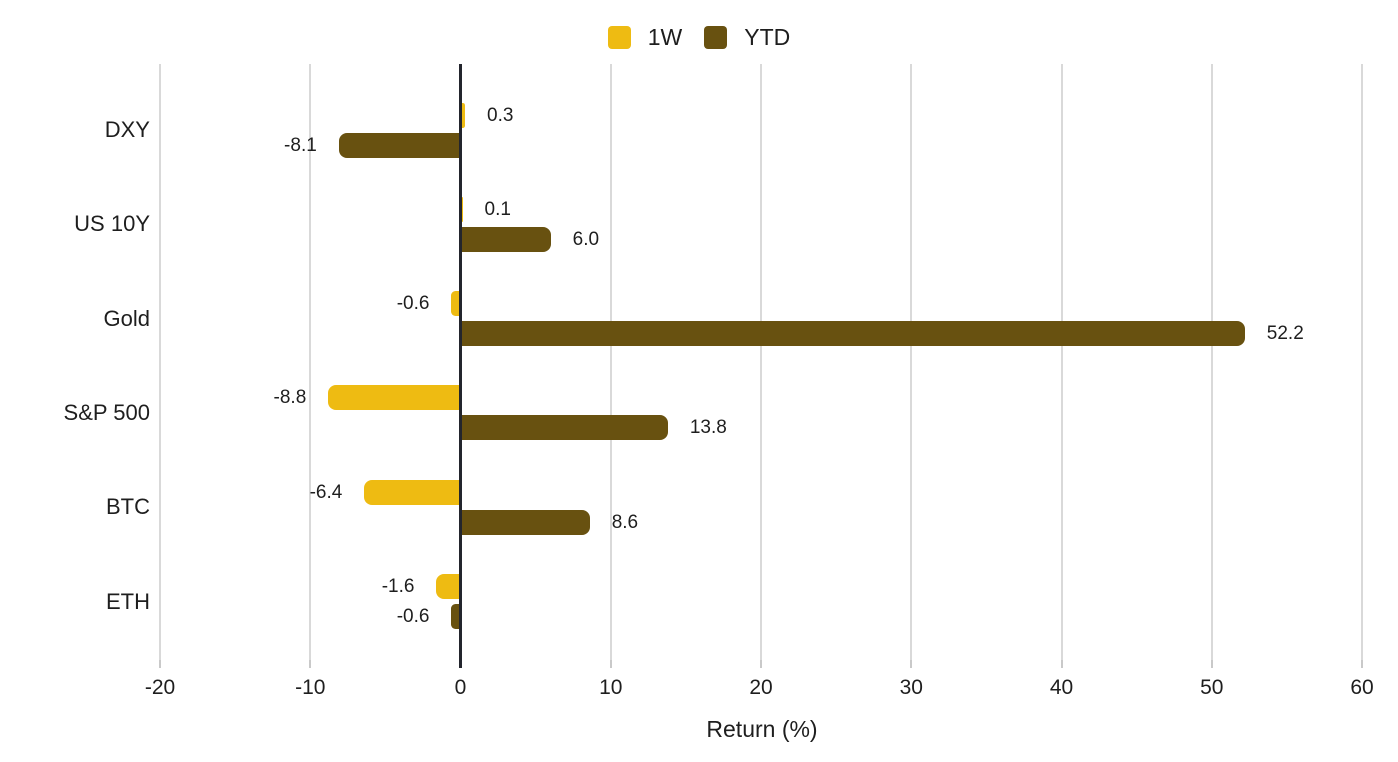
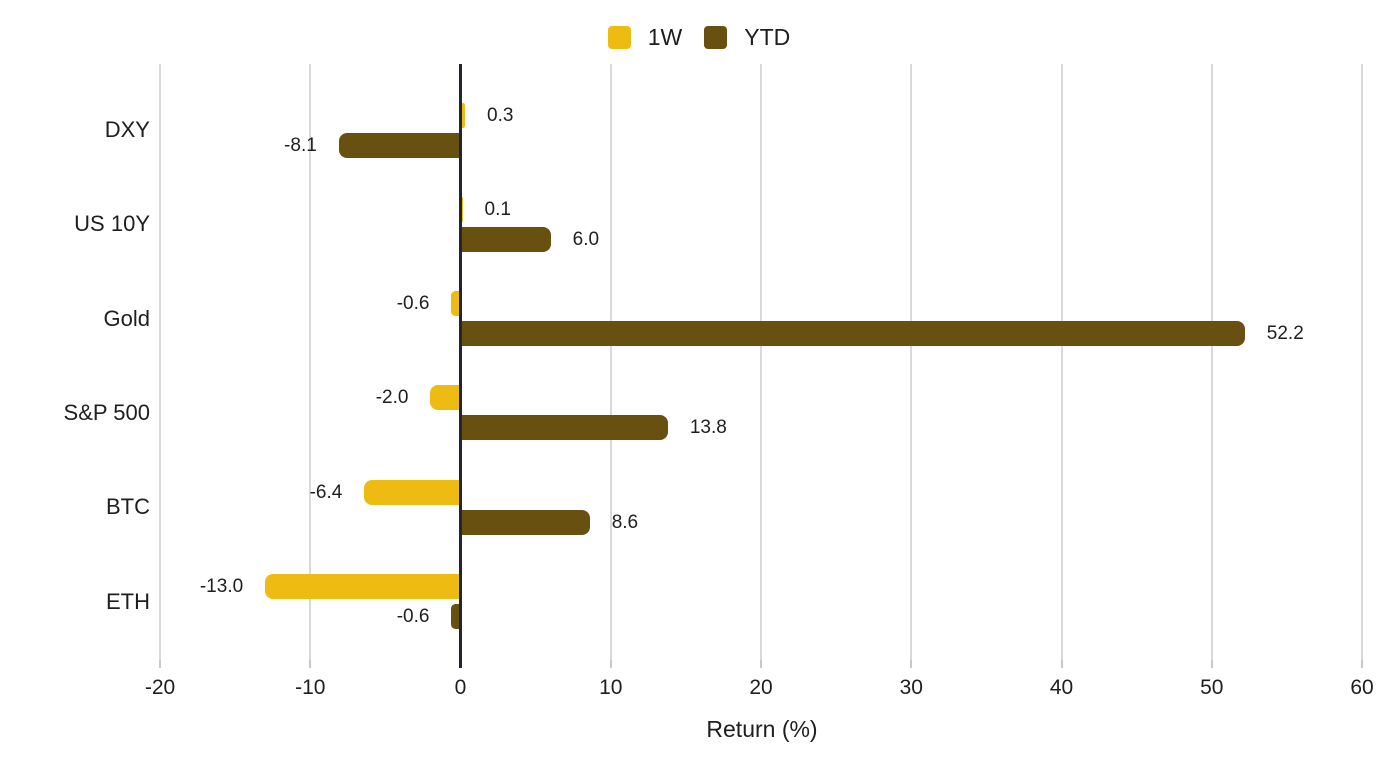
1W/S&P 500: -8.8 -> -2.0
1W/ETH: -1.6 -> -13.0
